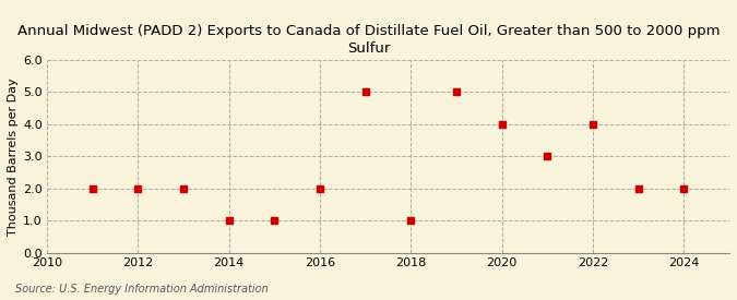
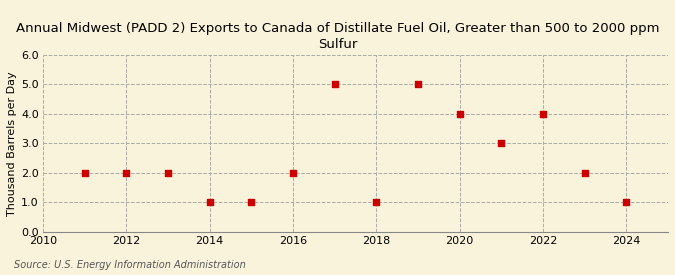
2024: 2 -> 1
